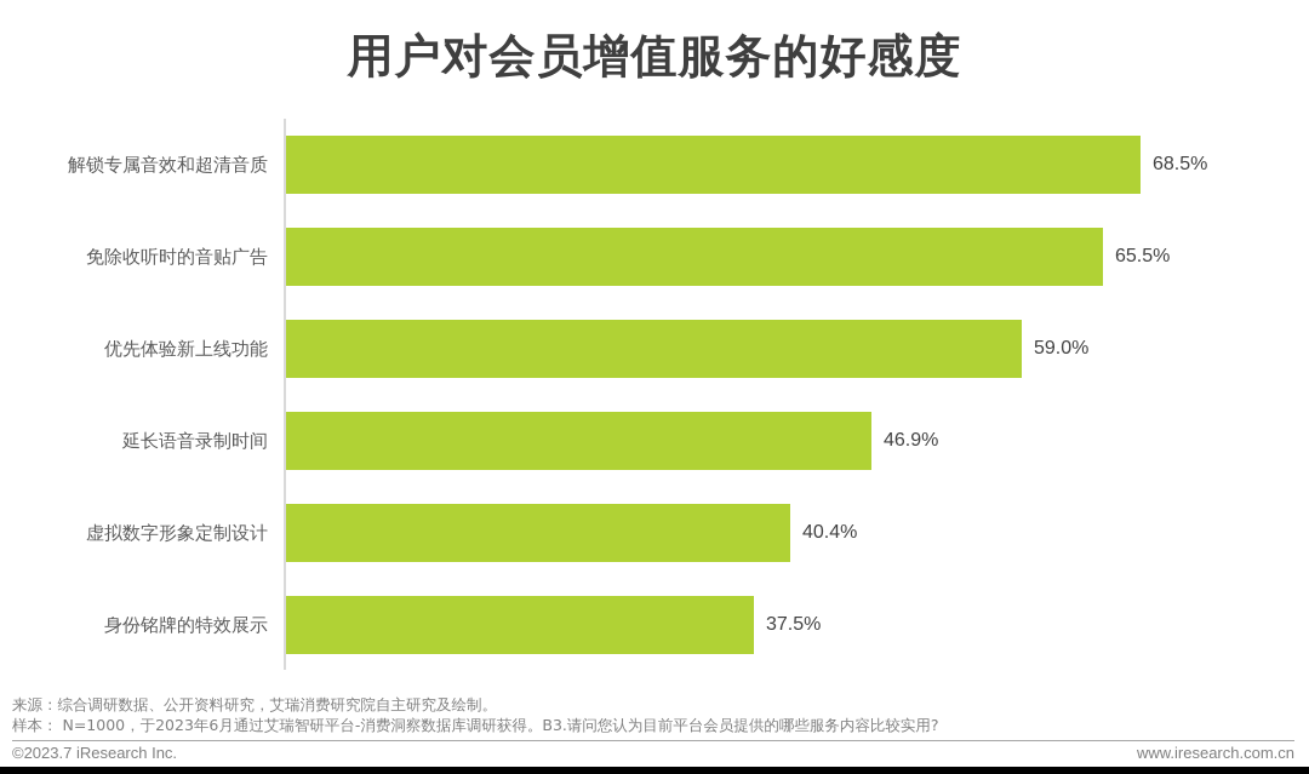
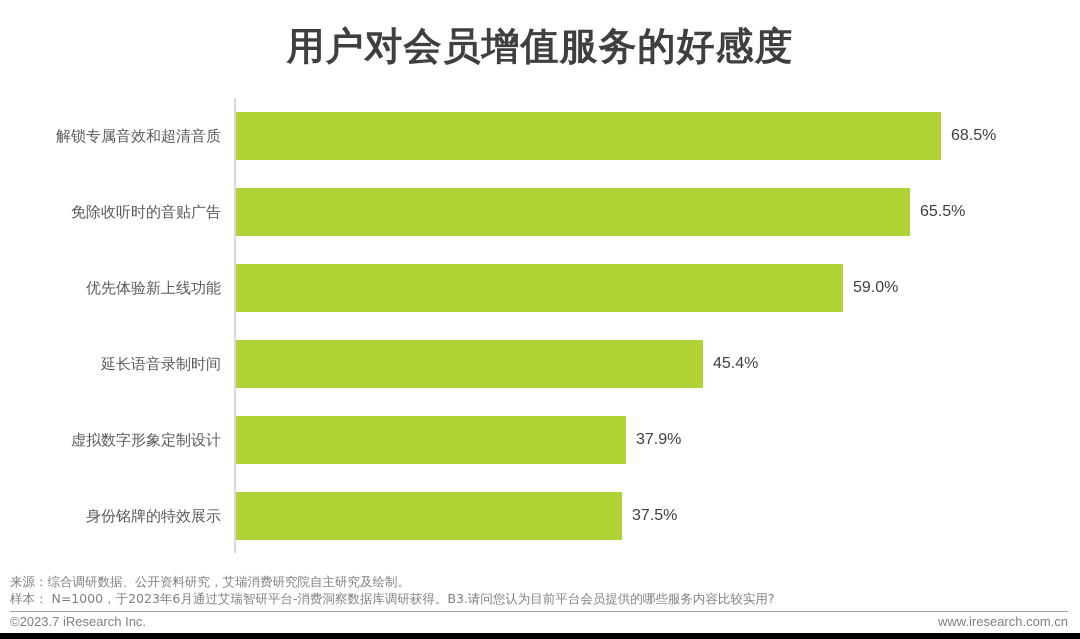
延长语音录制时间: 46.9% -> 45.4%
虚拟数字形象定制设计: 40.4% -> 37.9%
